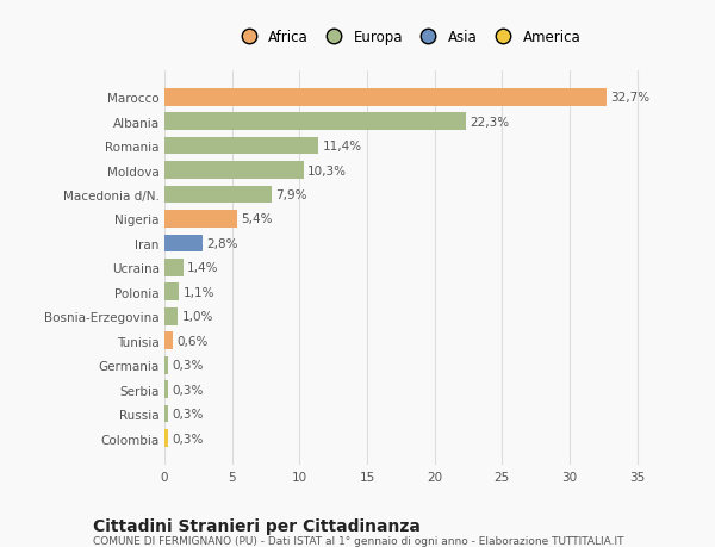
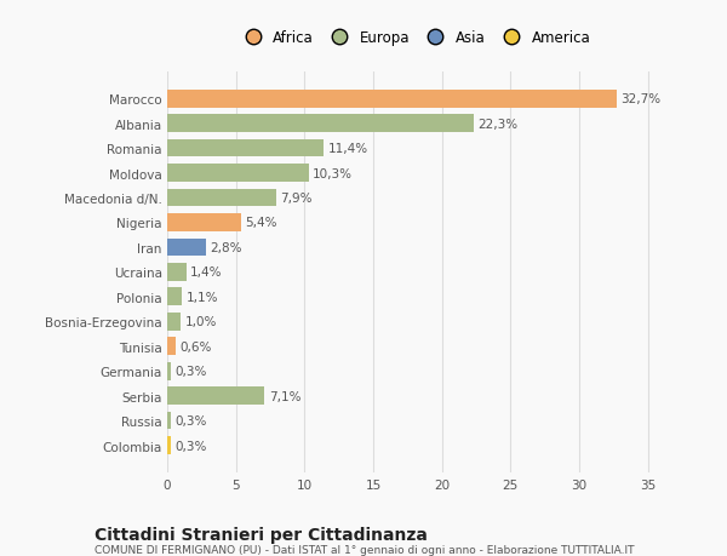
Serbia: 0,3% -> 7,1%
